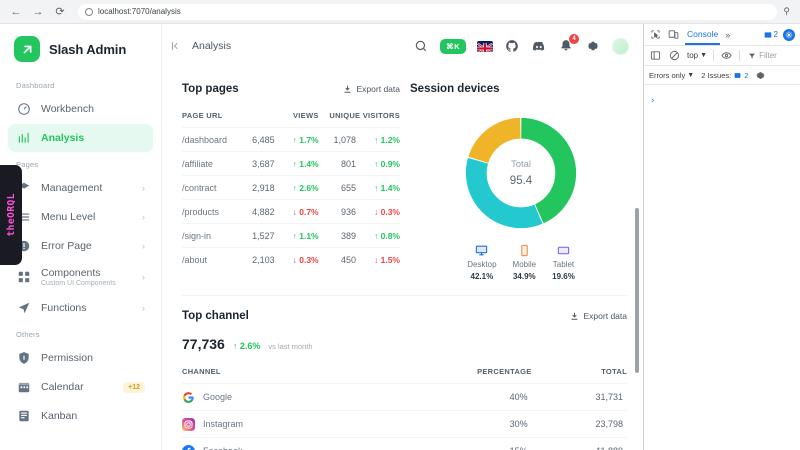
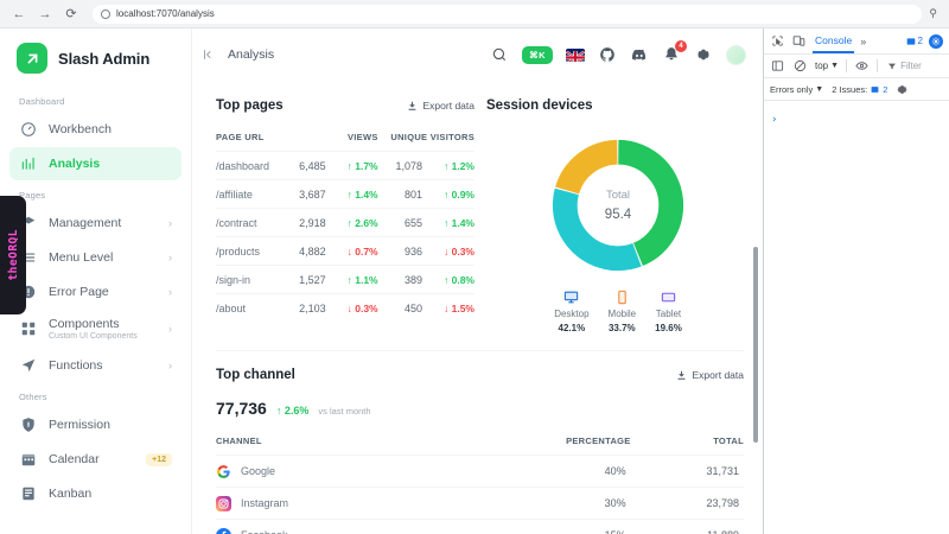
Mobile: 34.9% -> 33.7%
